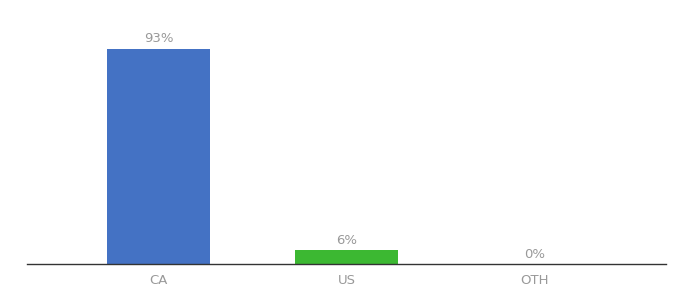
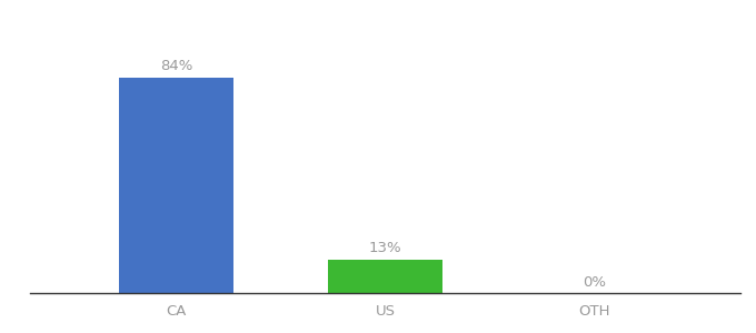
CA: 93% -> 84%
US: 6% -> 13%
